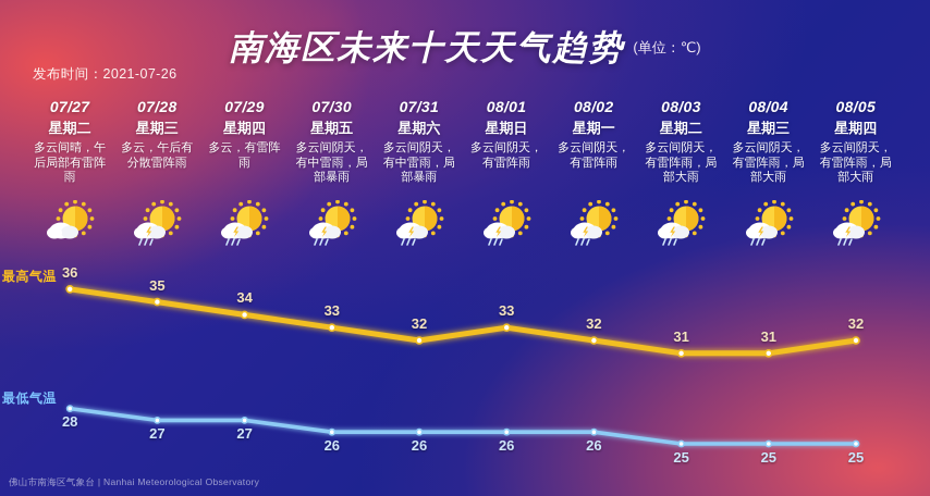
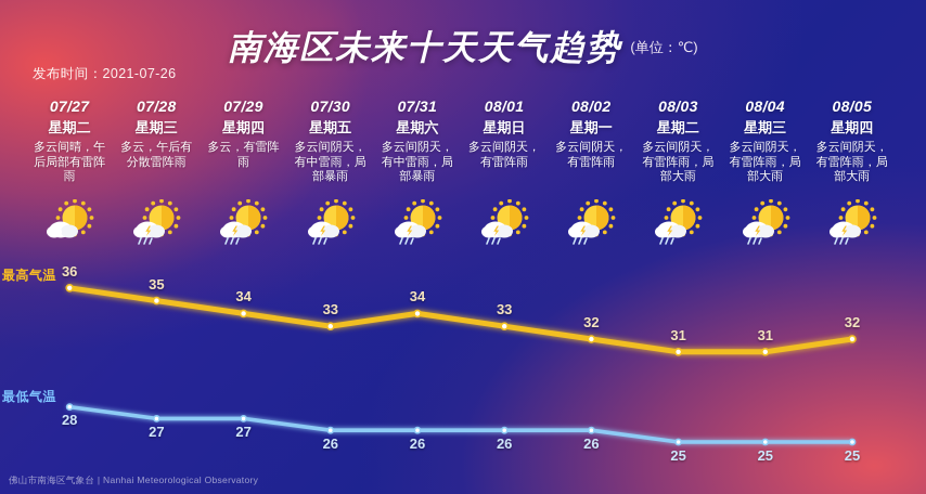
最高气温/07/31: 32 -> 34
